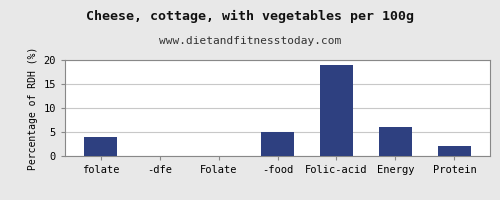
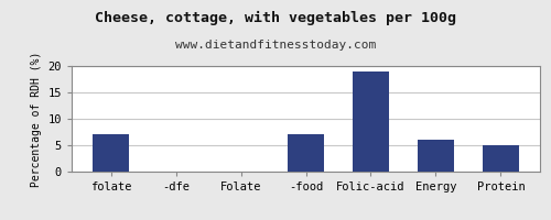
folate: 4 -> 7
-food: 5 -> 7
Protein: 2 -> 5
